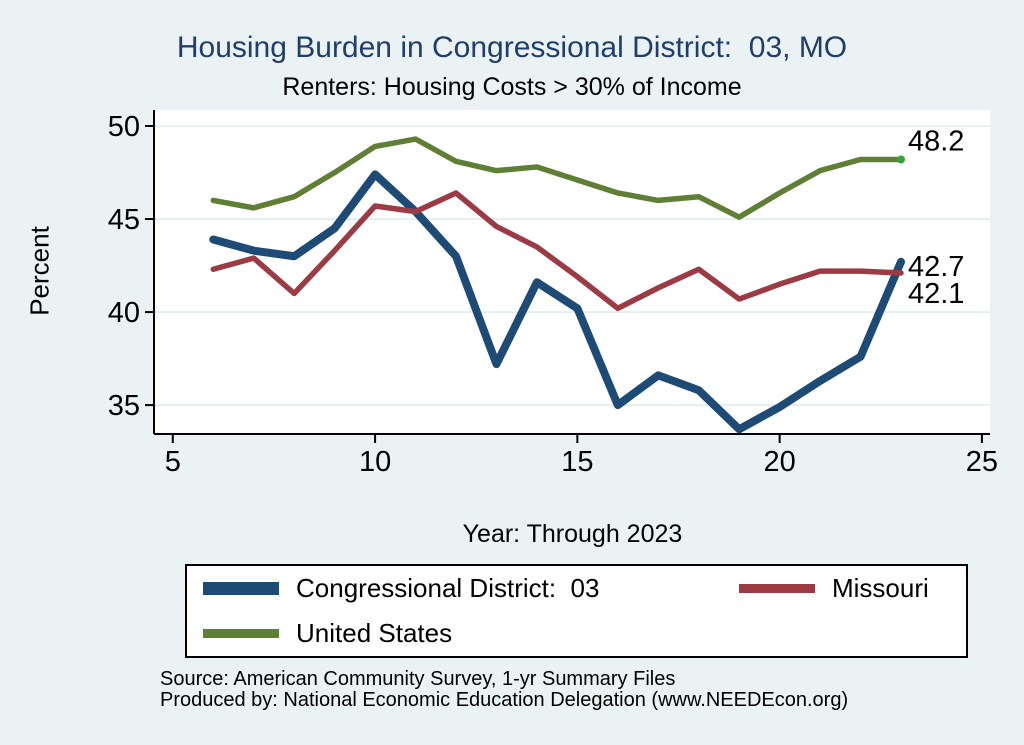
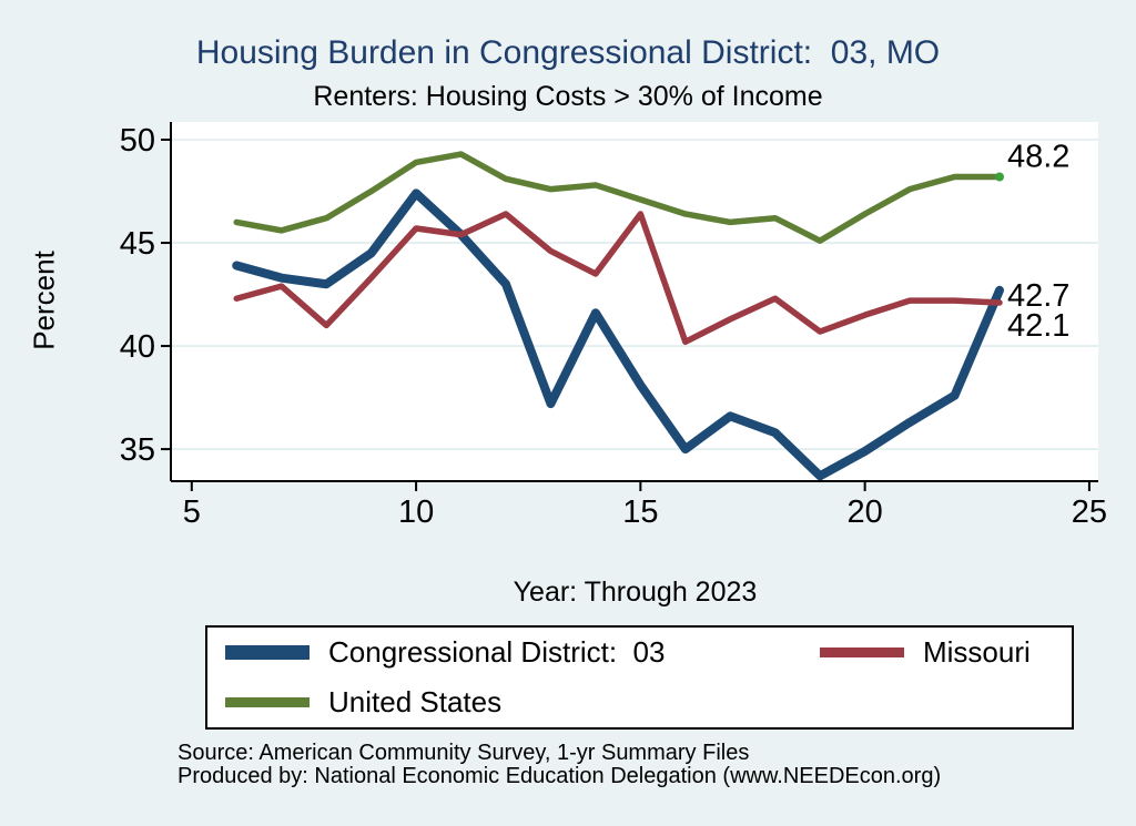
Congressional District: 03/15: 40.2 -> 38.1
Missouri/15: 41.9 -> 46.4
